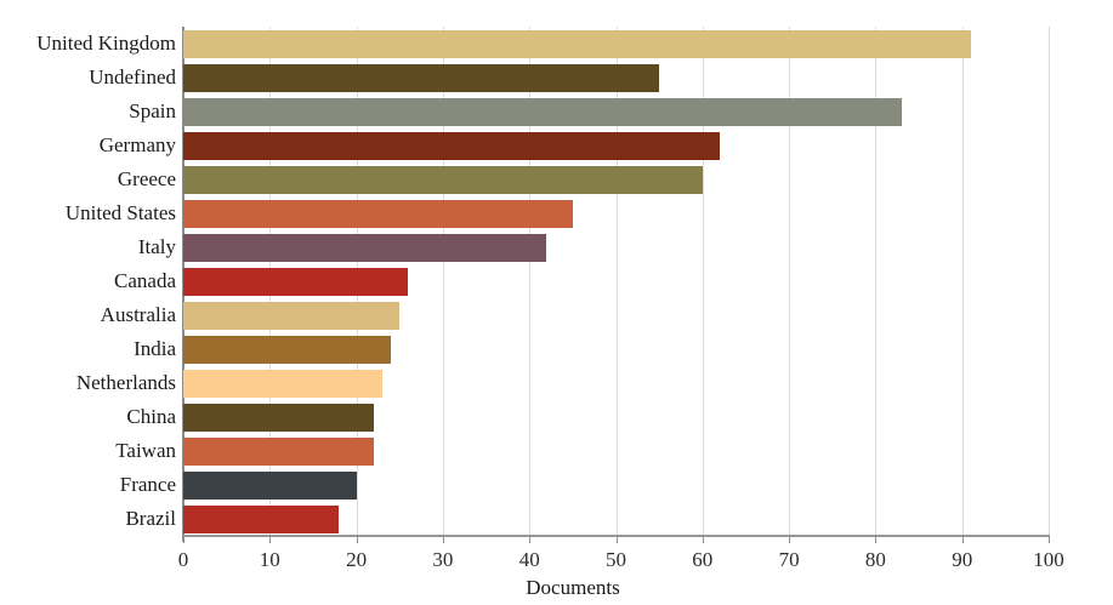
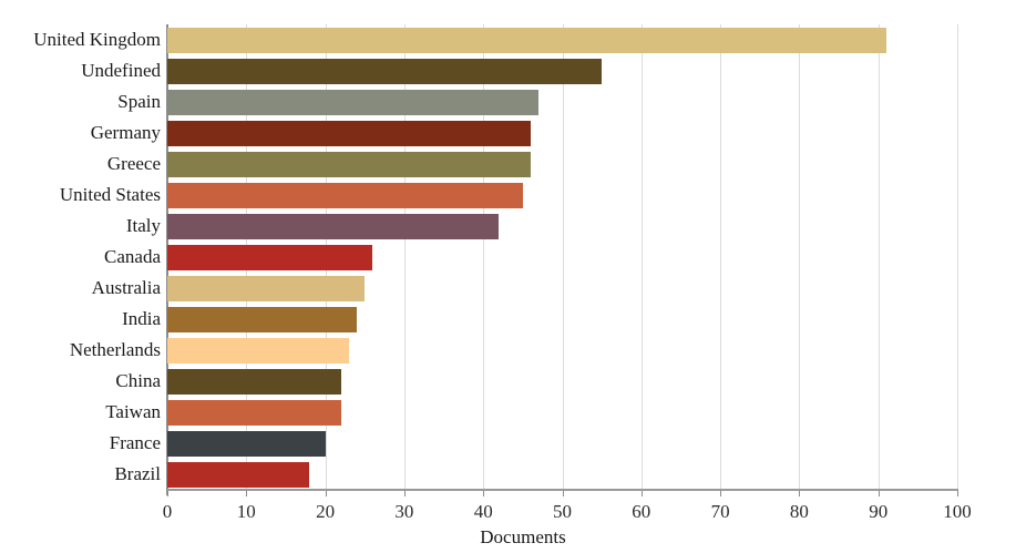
Spain: 83 -> 47
Germany: 62 -> 46
Greece: 60 -> 46
